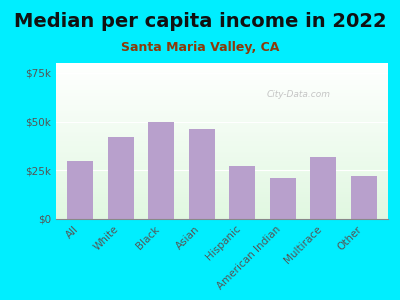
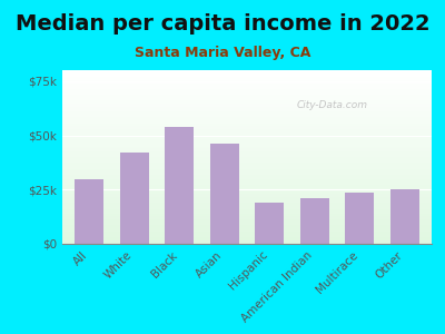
Black: $50k -> $54k
Hispanic: $27k -> $19k
Multirace: $32k -> $24k
Other: $22k -> $25k
